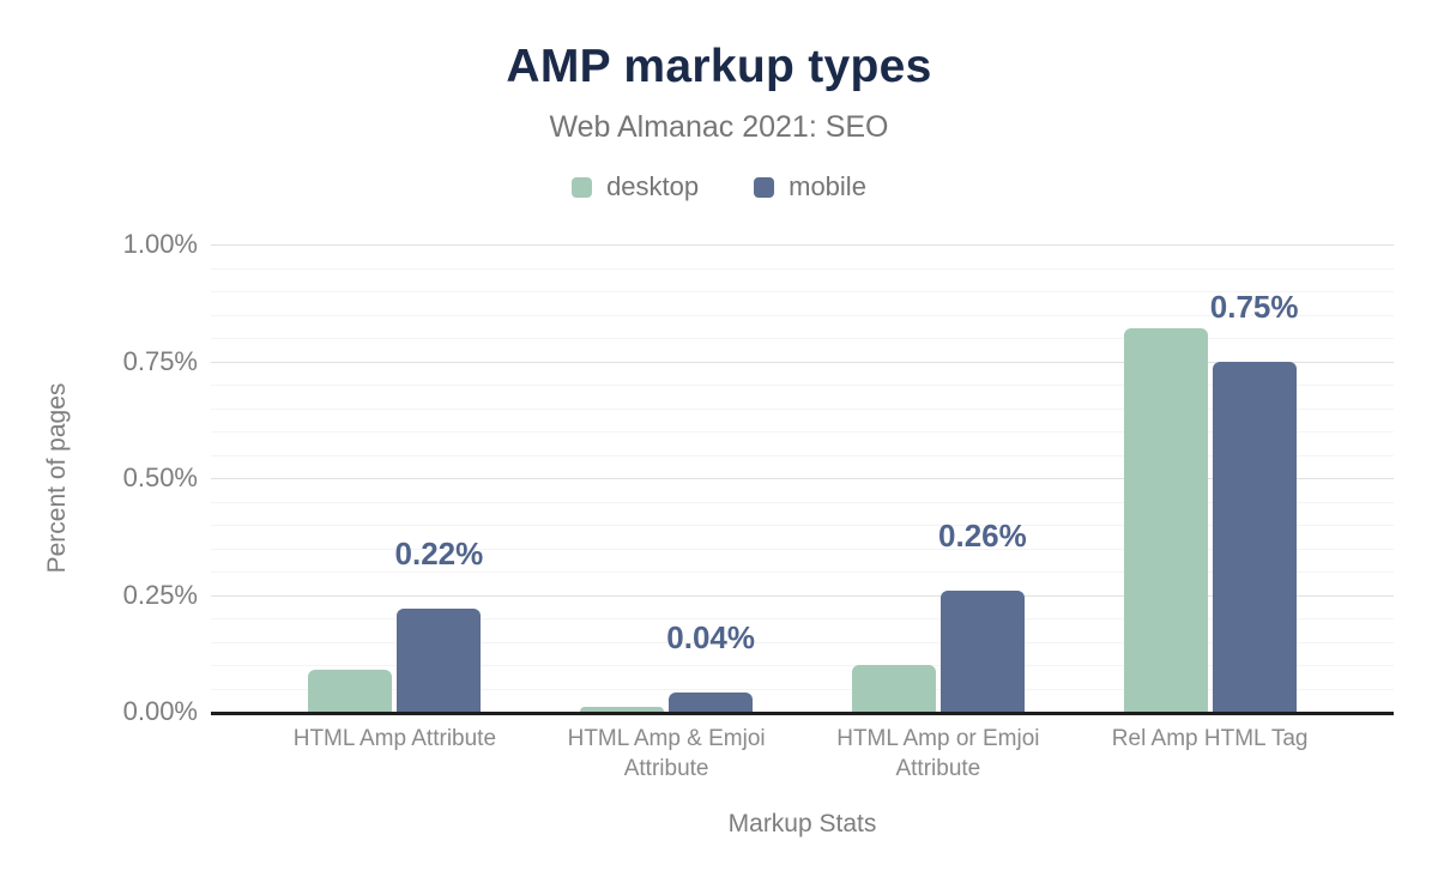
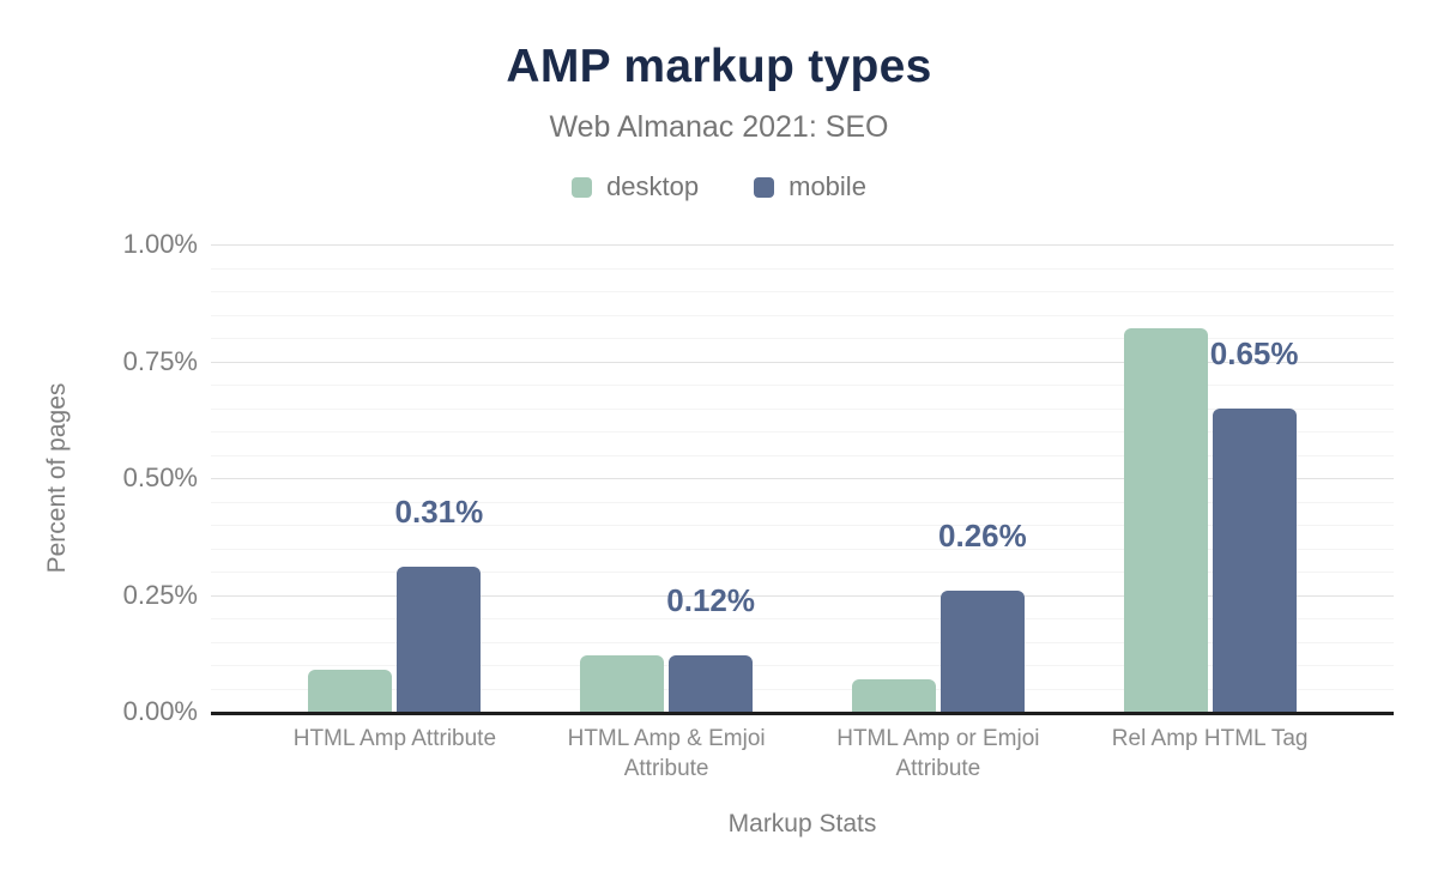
mobile/HTML Amp Attribute: 0.22% -> 0.31%
desktop/HTML Amp & Emjoi Attribute: 0.01% -> 0.12%
mobile/HTML Amp & Emjoi Attribute: 0.04% -> 0.12%
desktop/HTML Amp or Emjoi Attribute: 0.10% -> 0.07%
mobile/Rel Amp HTML Tag: 0.75% -> 0.65%
